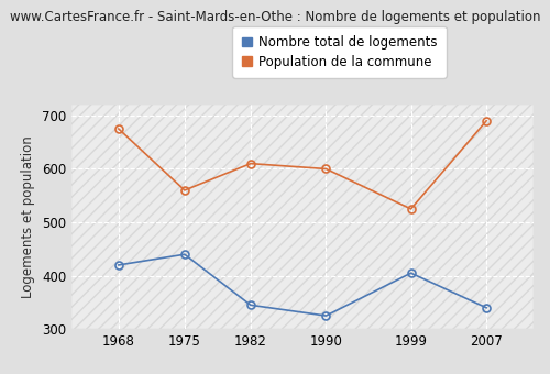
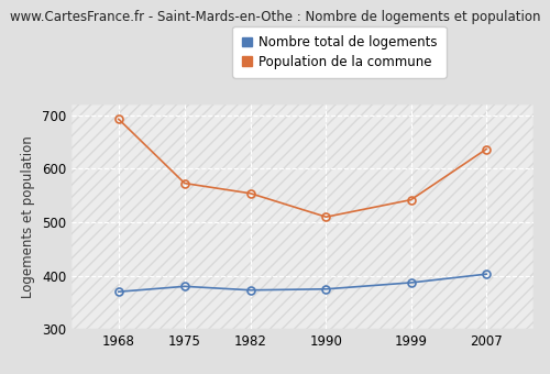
Nombre total de logements/1968: 420 -> 370
Population de la commune/1968: 675 -> 693
Nombre total de logements/1975: 440 -> 380
Population de la commune/1975: 560 -> 573
Nombre total de logements/1982: 345 -> 373
Population de la commune/1982: 610 -> 554
Nombre total de logements/1990: 325 -> 375
Population de la commune/1990: 600 -> 510
Nombre total de logements/1999: 405 -> 387
Population de la commune/1999: 525 -> 542
Nombre total de logements/2007: 340 -> 403
Population de la commune/2007: 690 -> 637
